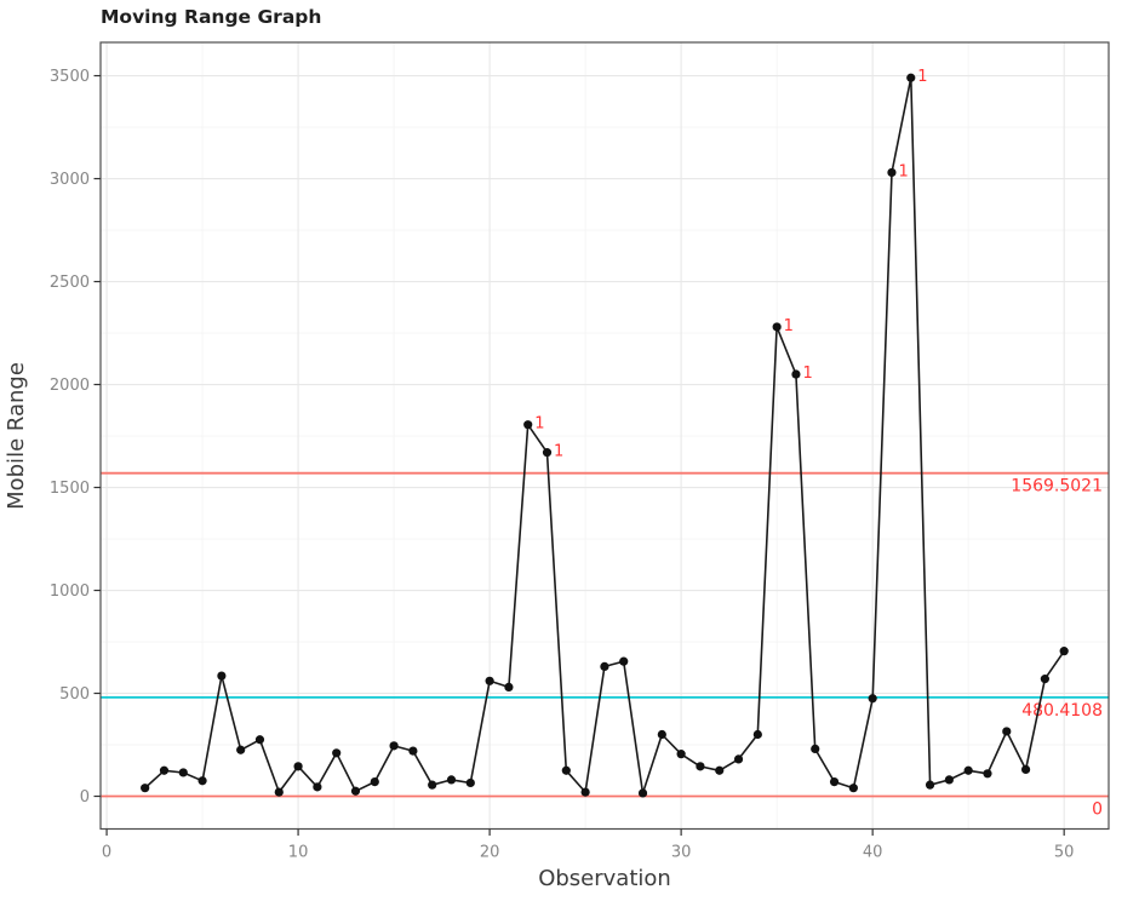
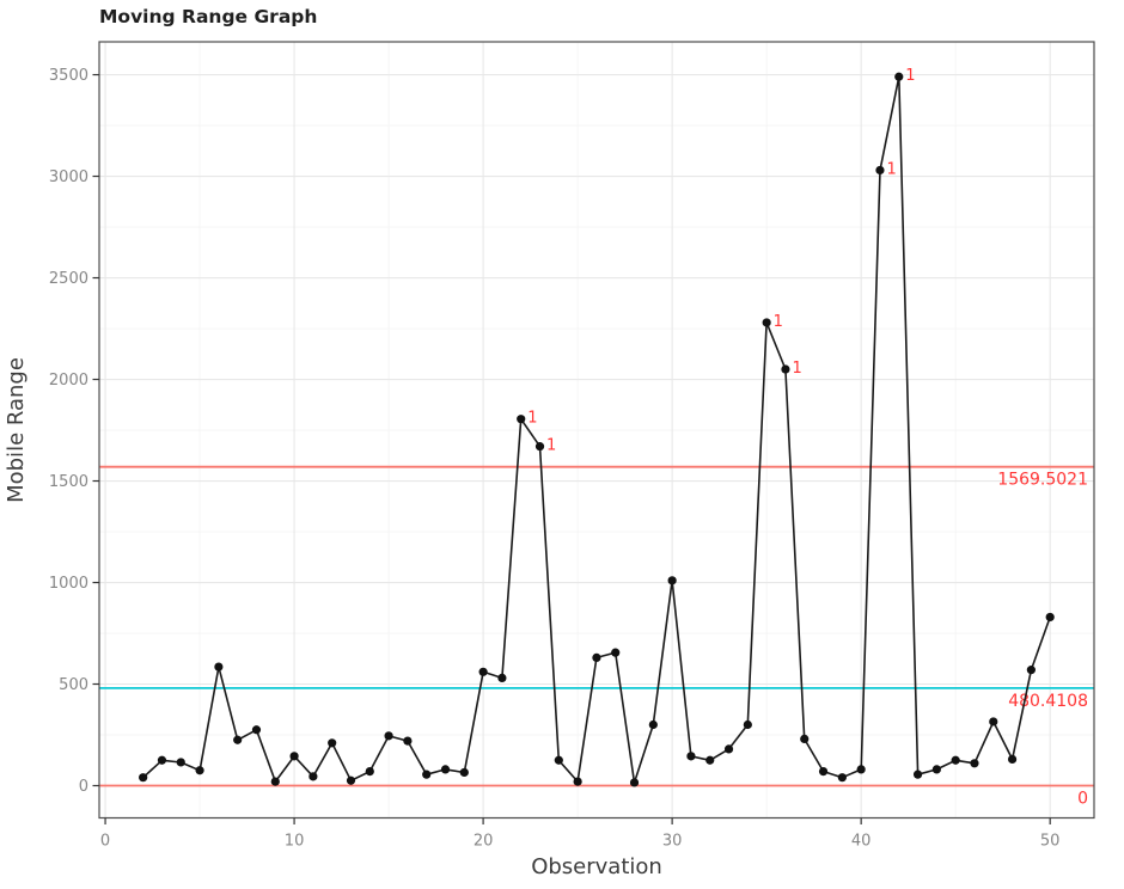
30: 200 -> 1010
40: 480 -> 80
50: 700 -> 830
